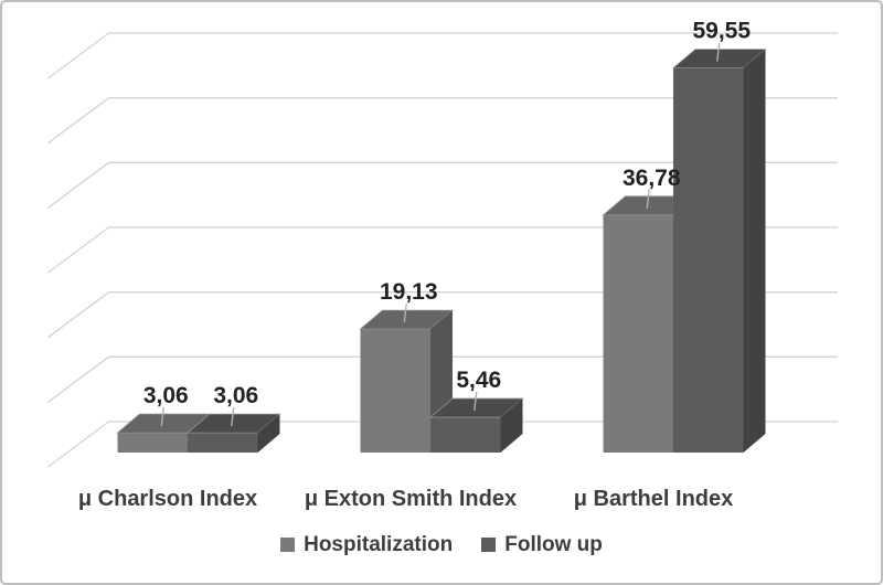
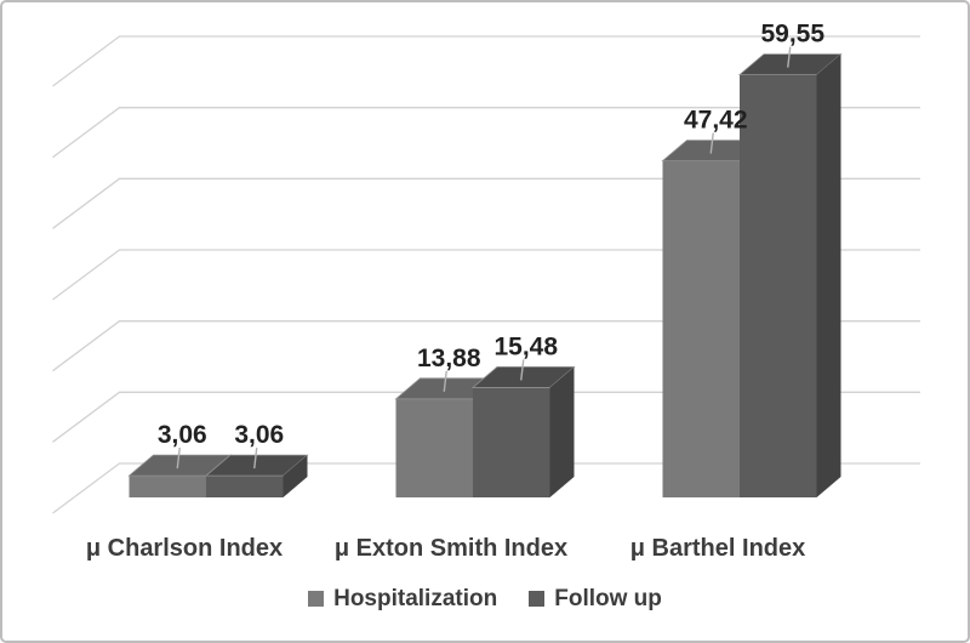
Hospitalization/μ Exton Smith Index: 19,13 -> 13,88
Follow up/μ Exton Smith Index: 5,46 -> 15,48
Hospitalization/μ Barthel Index: 36,78 -> 47,42
